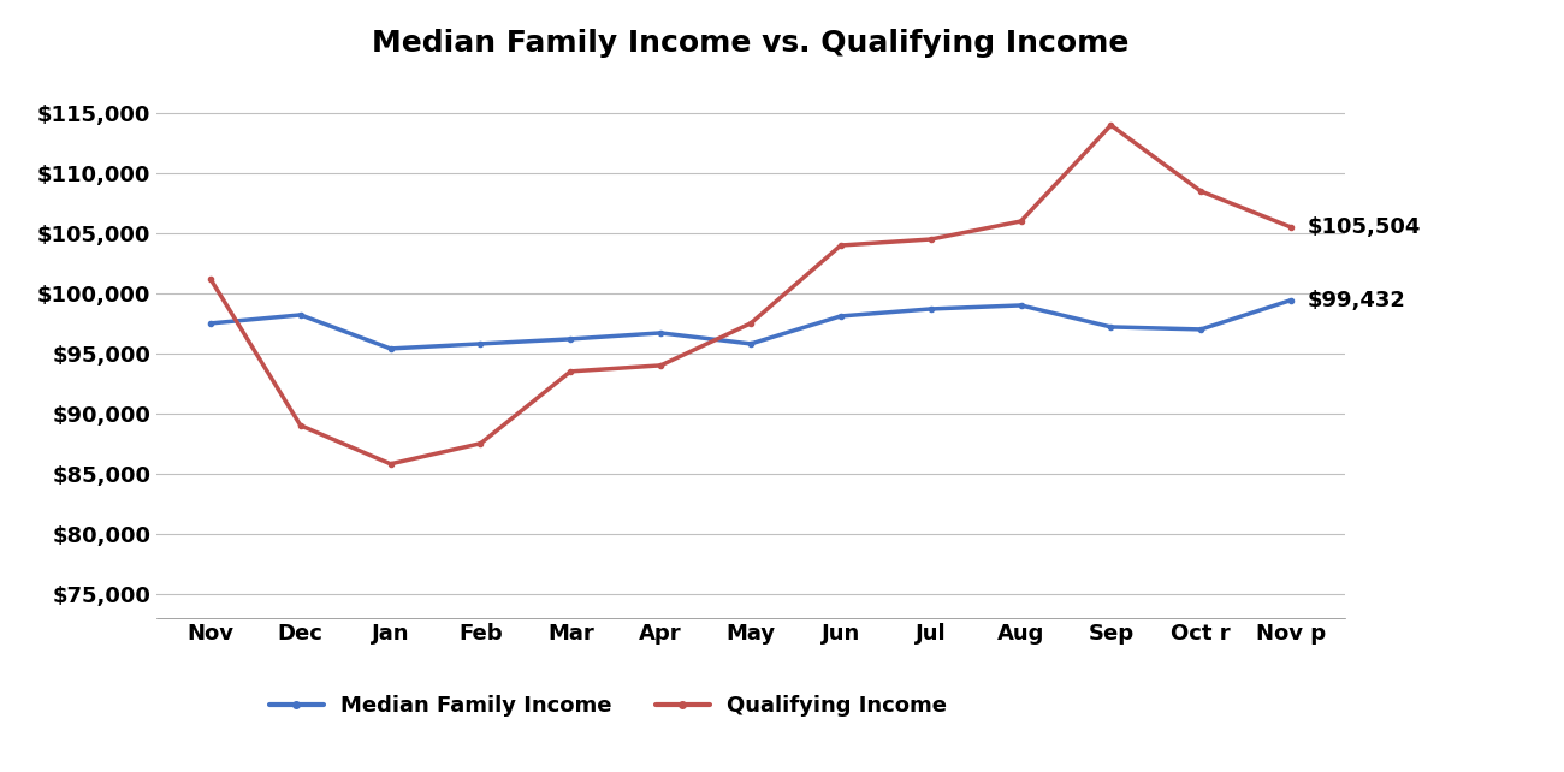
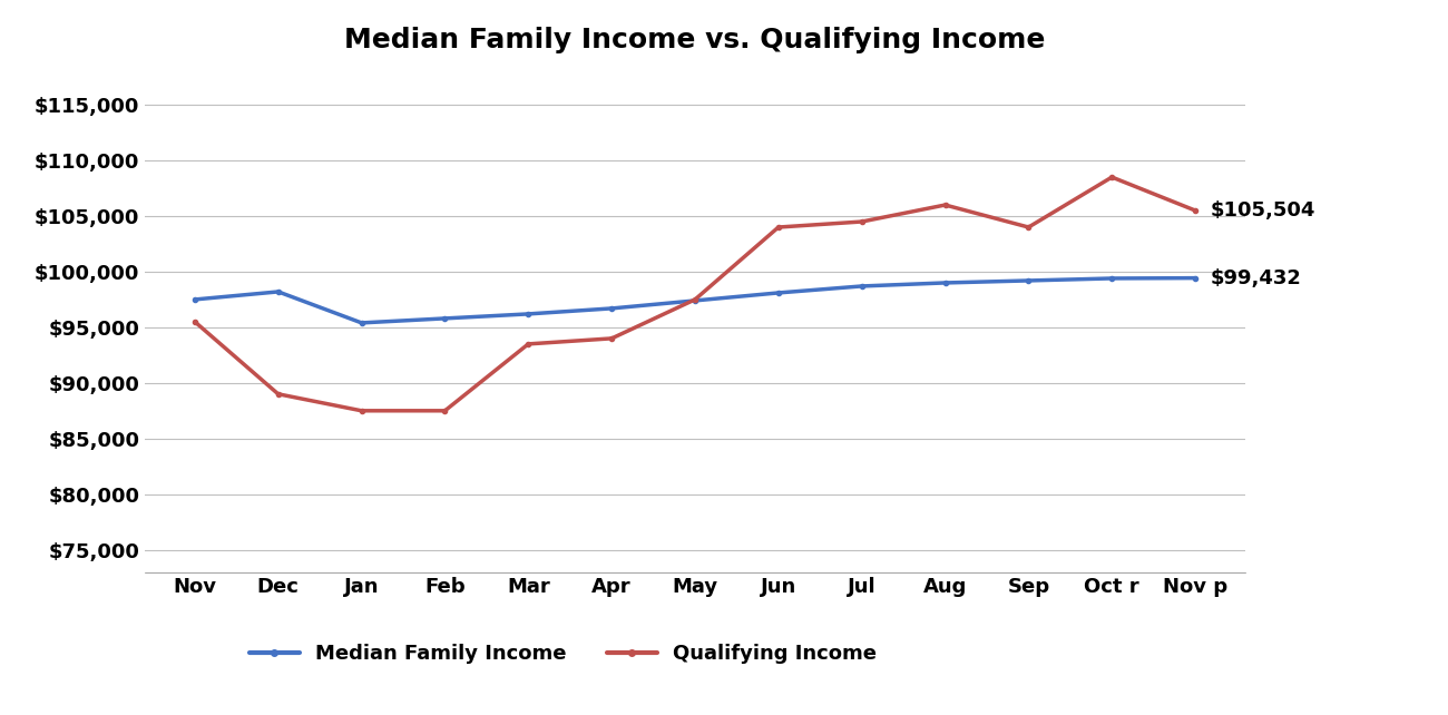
Qualifying Income/Nov: $101,200 -> $95,500
Qualifying Income/Jan: $85,800 -> $87,500
Median Family Income/May: $95,800 -> $97,400
Median Family Income/Sep: $97,200 -> $99,200
Qualifying Income/Sep: $114,000 -> $104,000
Median Family Income/Oct r: $97,000 -> $99,400
